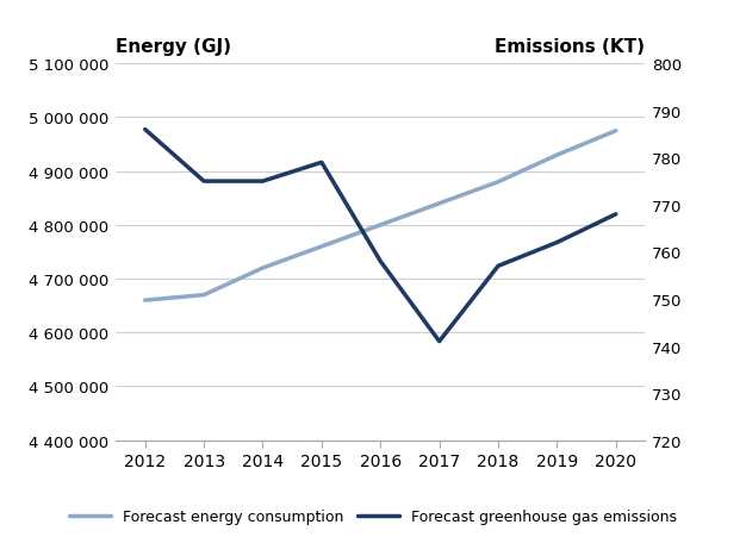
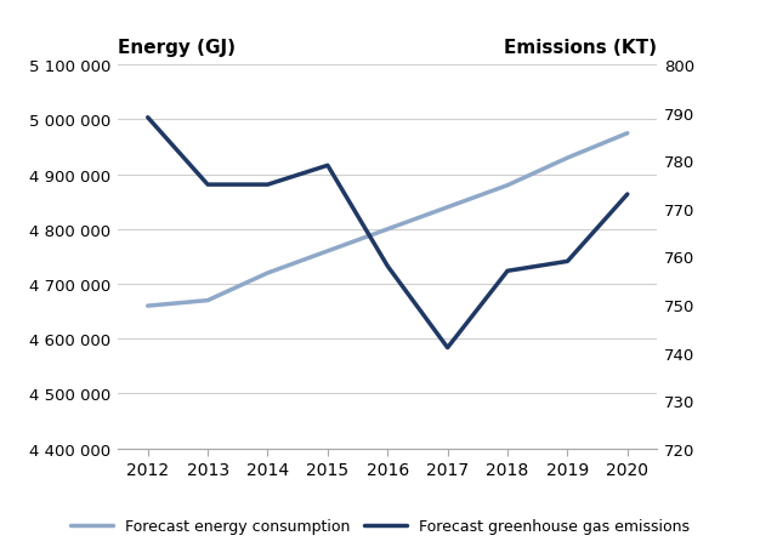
Forecast greenhouse gas emissions/2012: 786 -> 789
Forecast greenhouse gas emissions/2019: 762 -> 759
Forecast greenhouse gas emissions/2020: 768 -> 773
